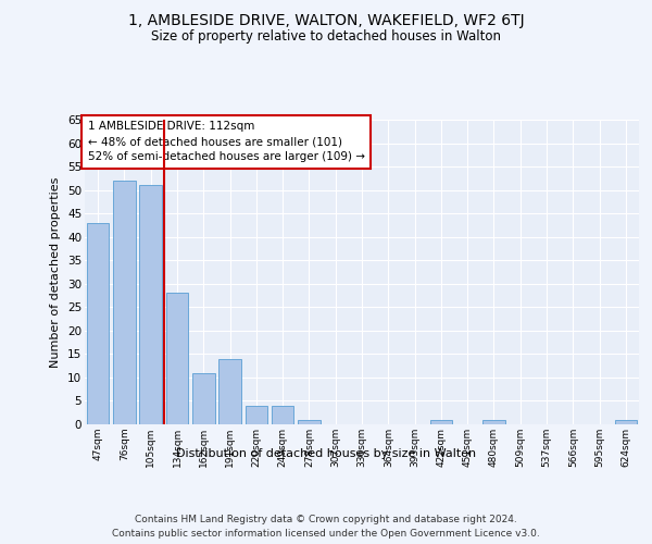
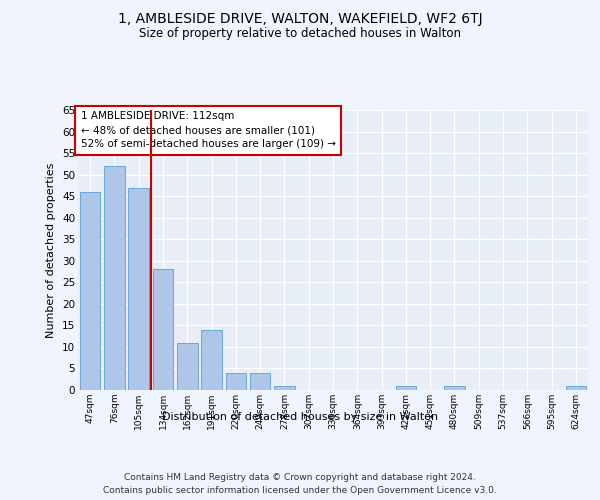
47sqm: 43 -> 46
105sqm: 51 -> 47
